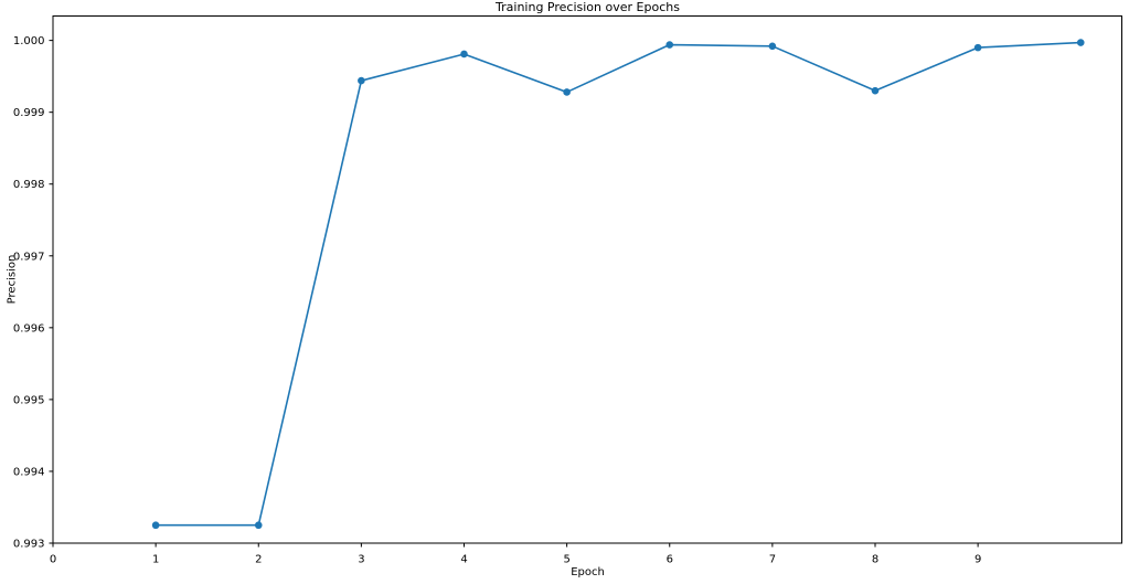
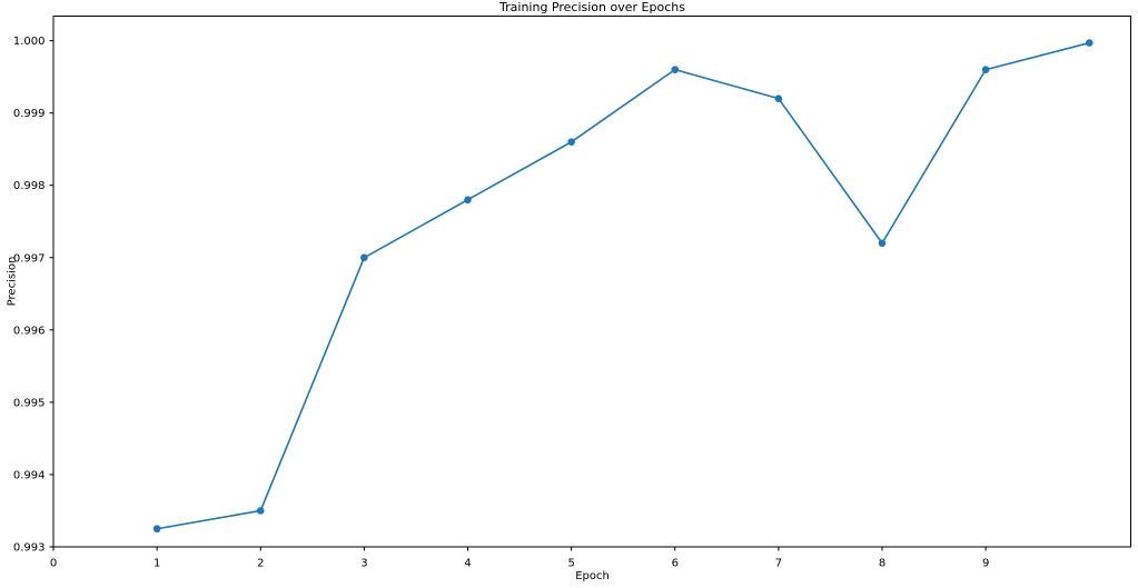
2: 0.9932 -> 0.9935
3: 0.9994 -> 0.9970
4: 0.9998 -> 0.9978
5: 0.9993 -> 0.9986
6: 0.9999 -> 0.9996
7: 0.9999 -> 0.9992
8: 0.9993 -> 0.9972
9: 0.9999 -> 0.9996
